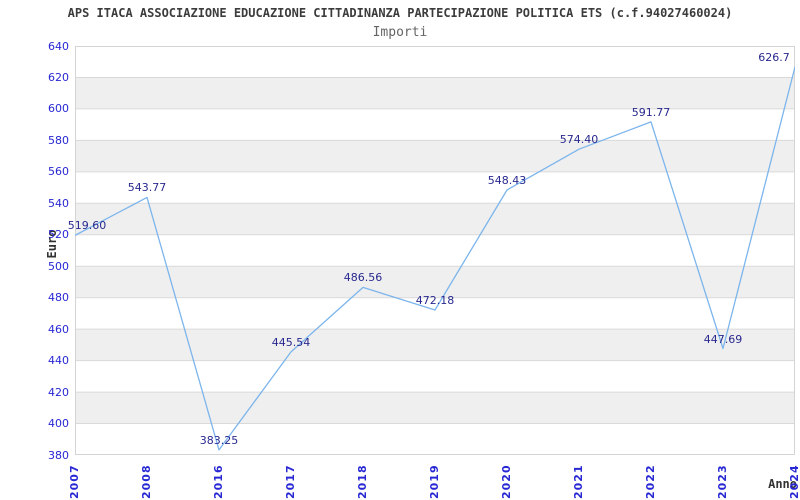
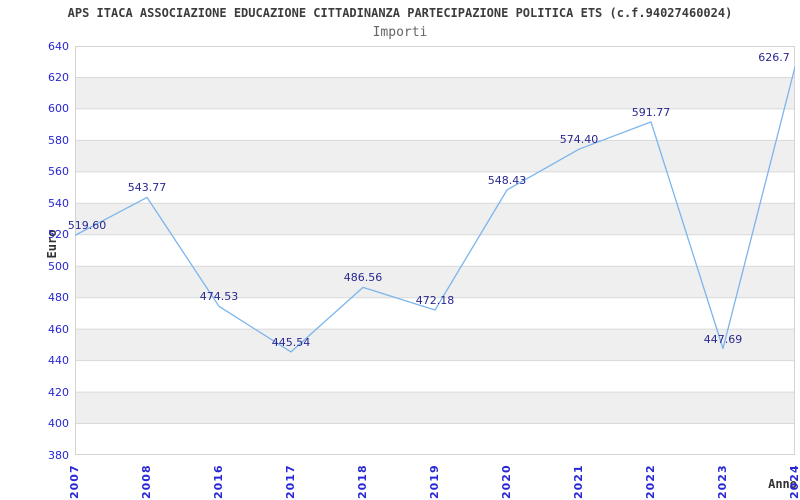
2016: 383.25 -> 474.53
